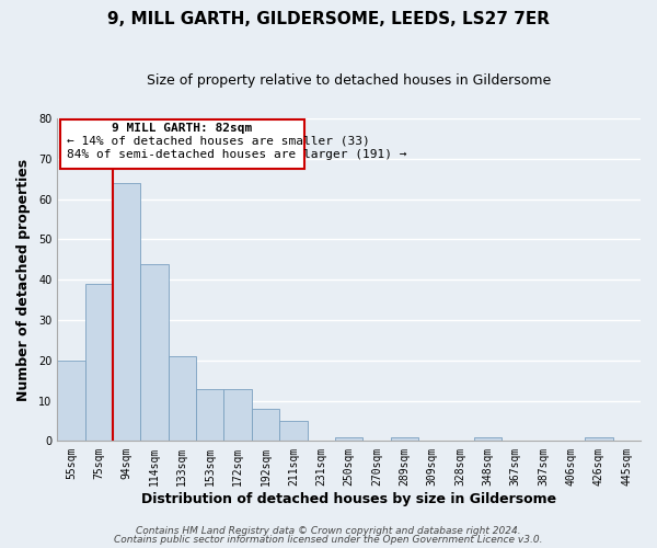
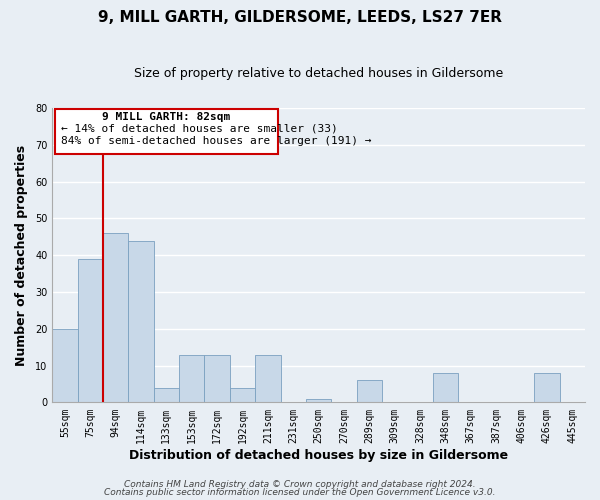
94sqm: 64 -> 46
133sqm: 21 -> 4
192sqm: 8 -> 4
211sqm: 5 -> 13
289sqm: 1 -> 6
348sqm: 1 -> 8
426sqm: 1 -> 8
